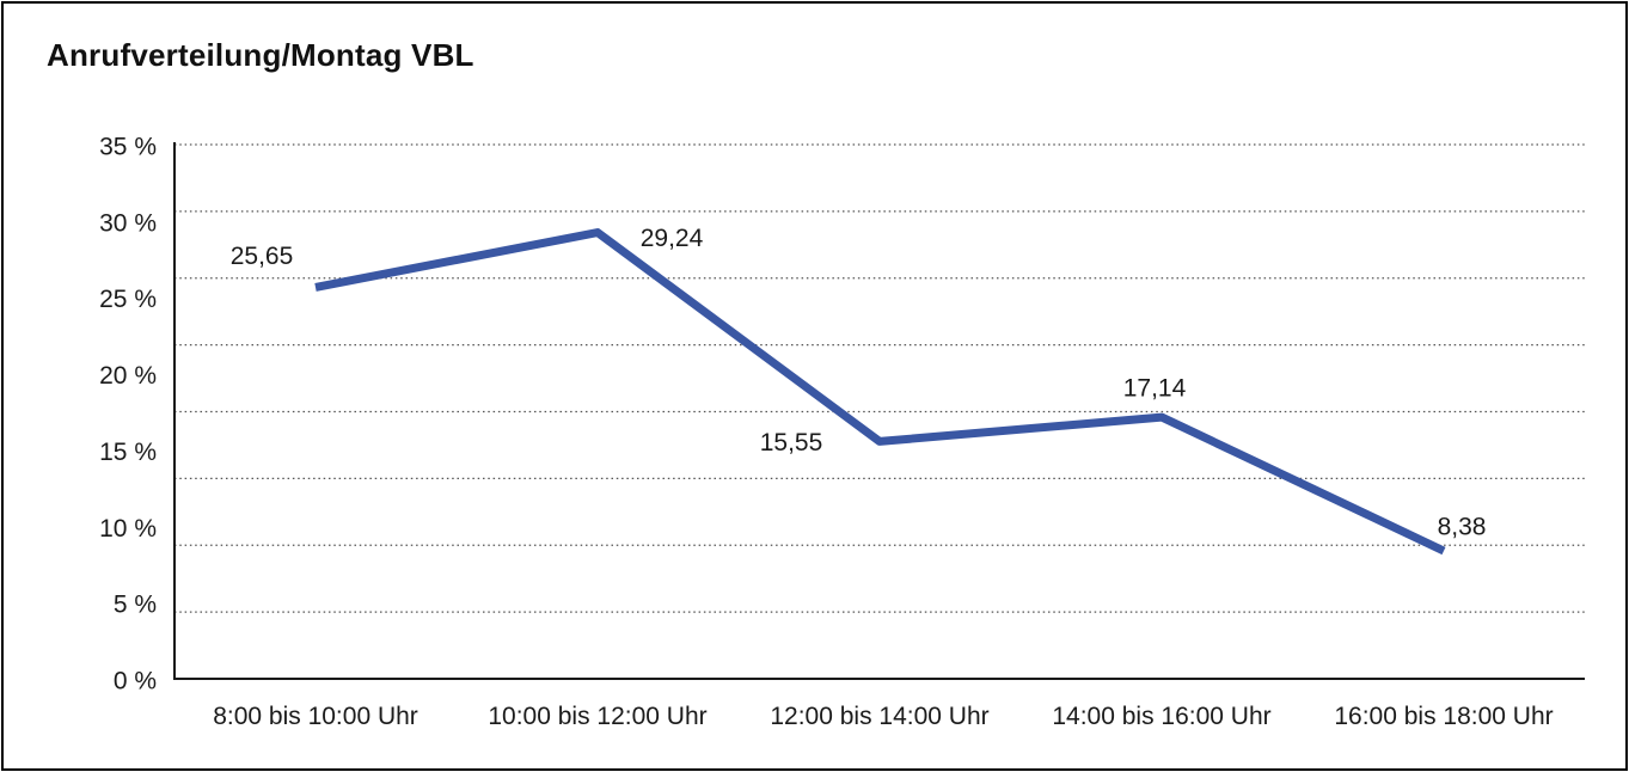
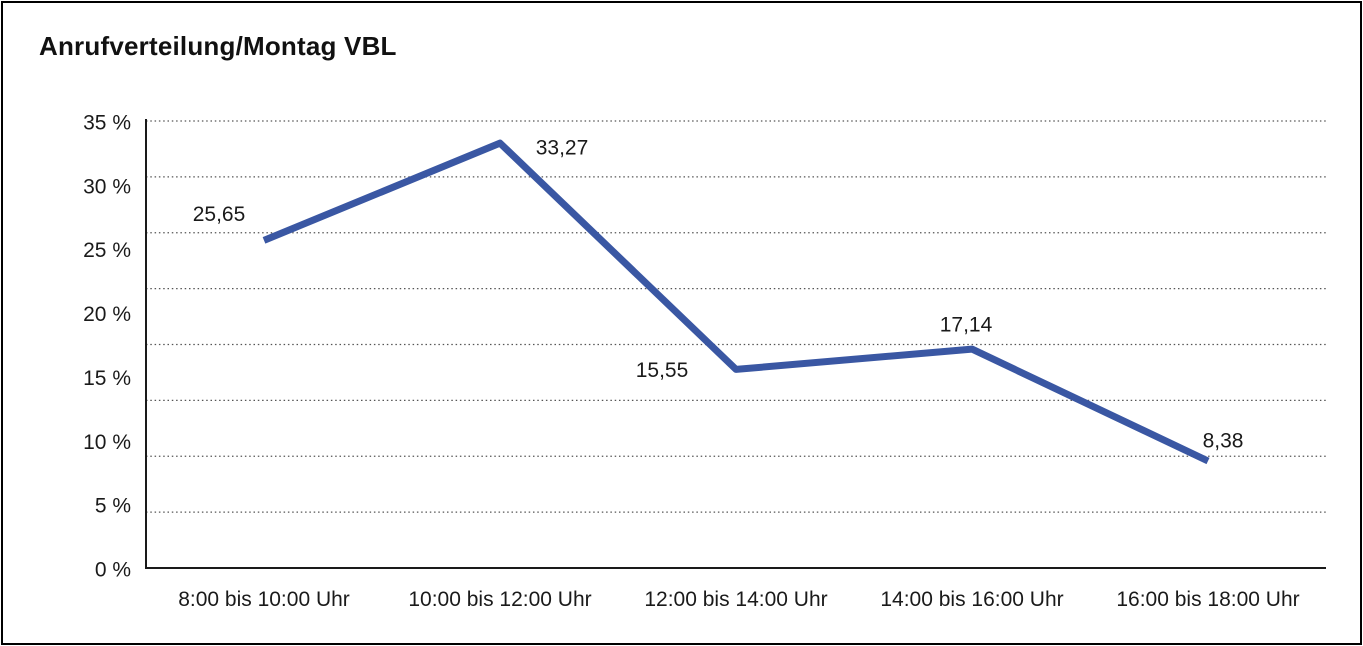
10:00 bis 12:00 Uhr: 29,24 -> 33,27
